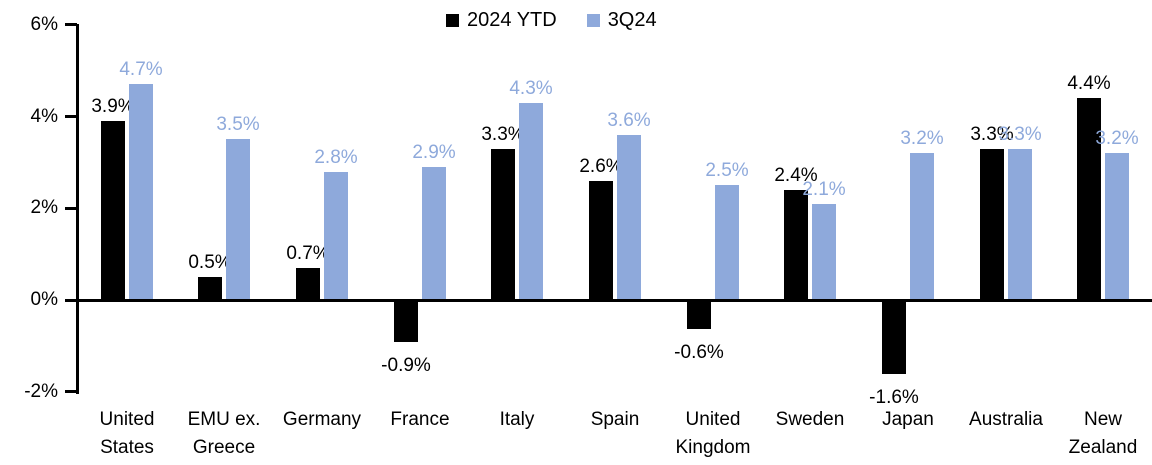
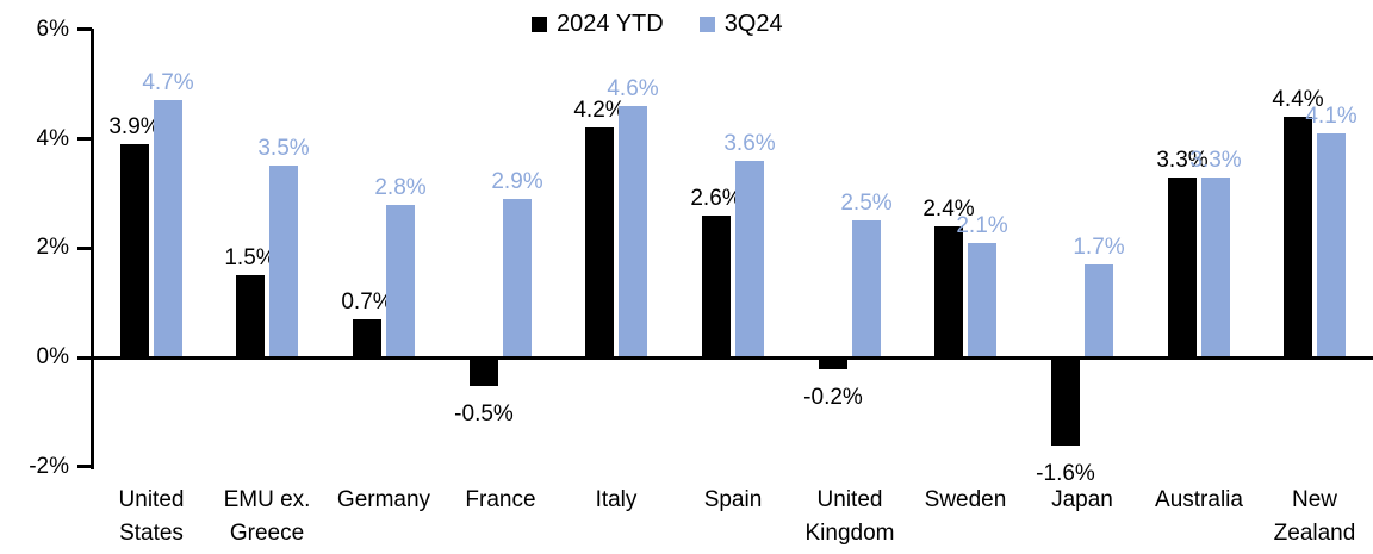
2024 YTD/EMU ex. Greece: 0.5% -> 1.5%
2024 YTD/France: -0.9% -> -0.5%
2024 YTD/Italy: 3.3% -> 4.2%
3Q24/Italy: 4.3% -> 4.6%
2024 YTD/United Kingdom: -0.6% -> -0.2%
3Q24/Japan: 3.2% -> 1.7%
3Q24/New Zealand: 3.2% -> 4.1%
